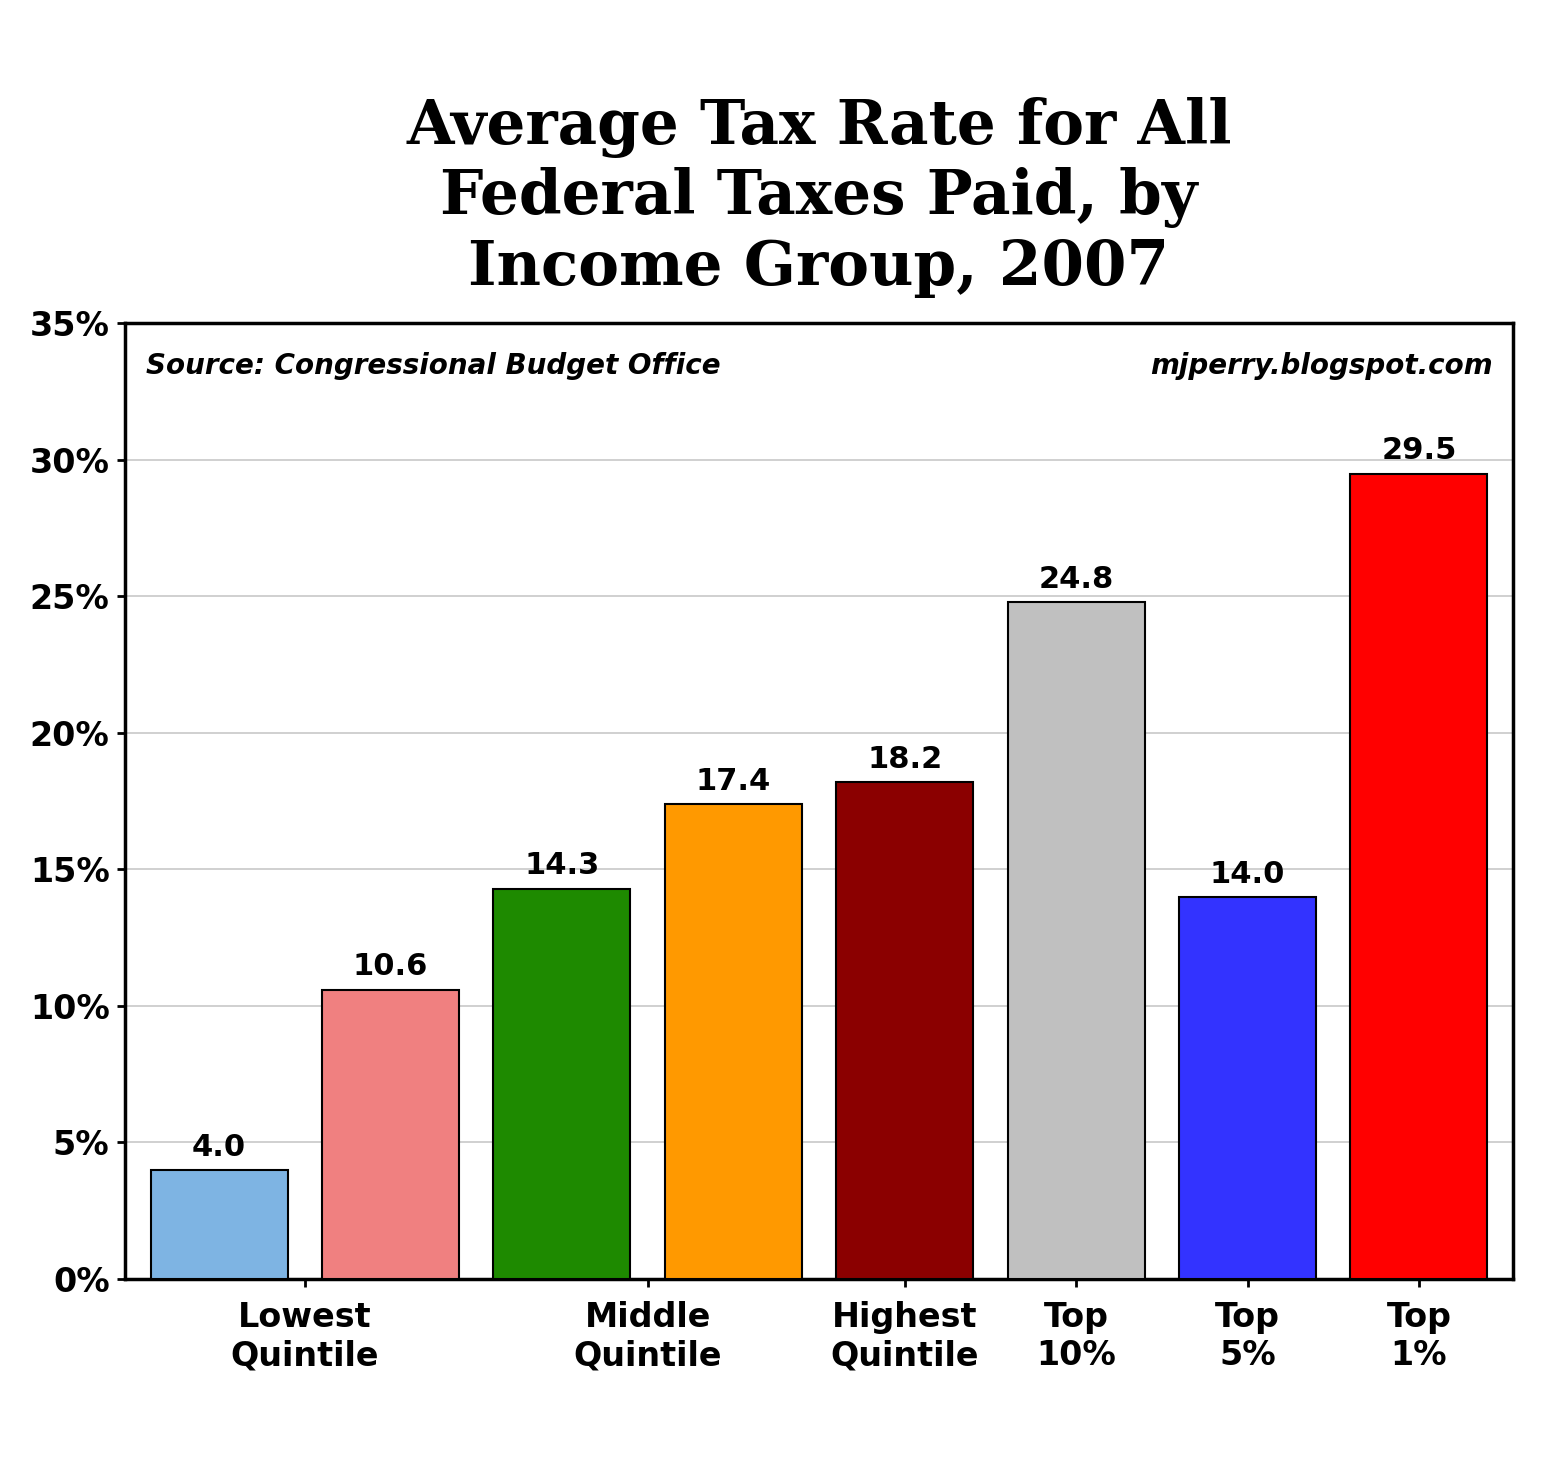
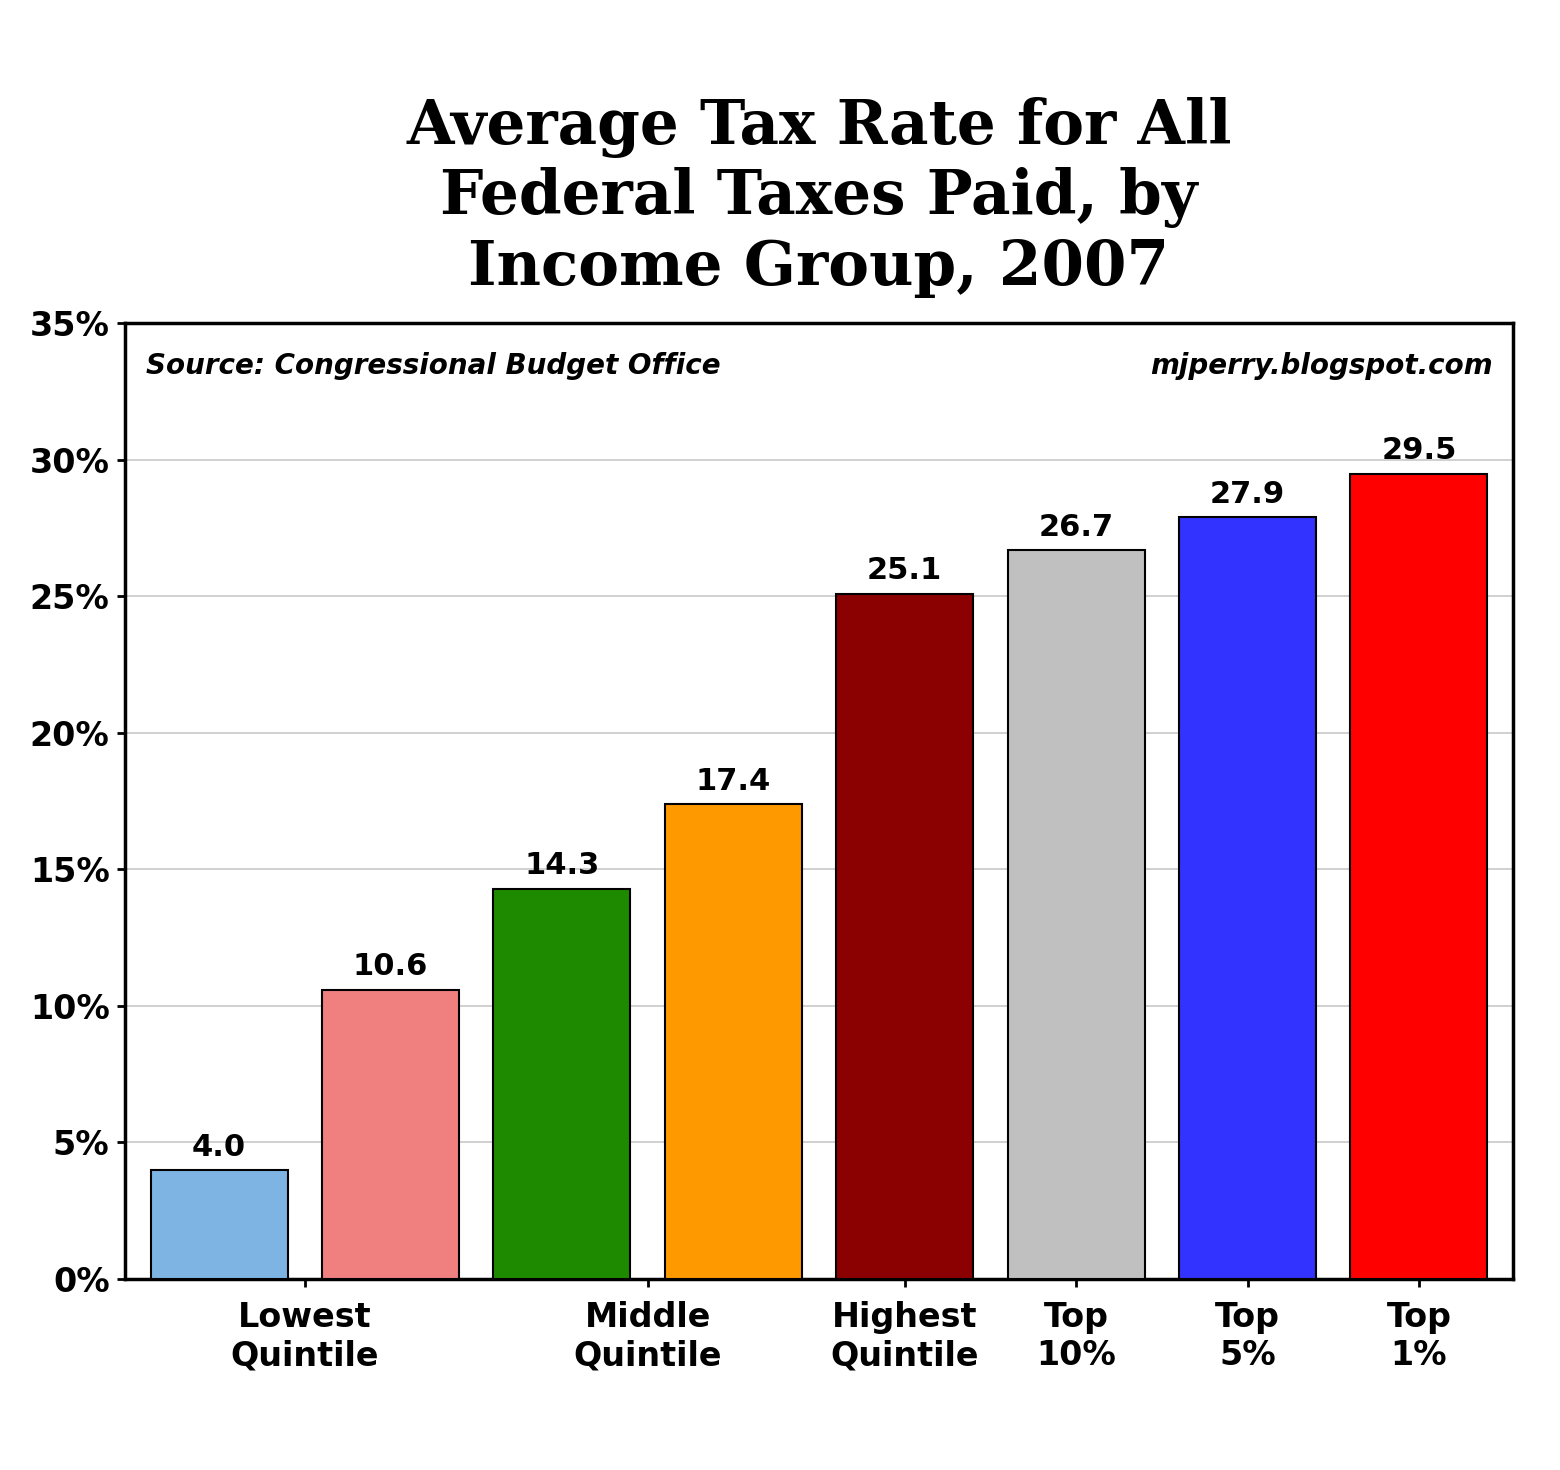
Highest Quintile: 18.2 -> 25.1
Top 10%: 24.8 -> 26.7
Top 5%: 14.0 -> 27.9
